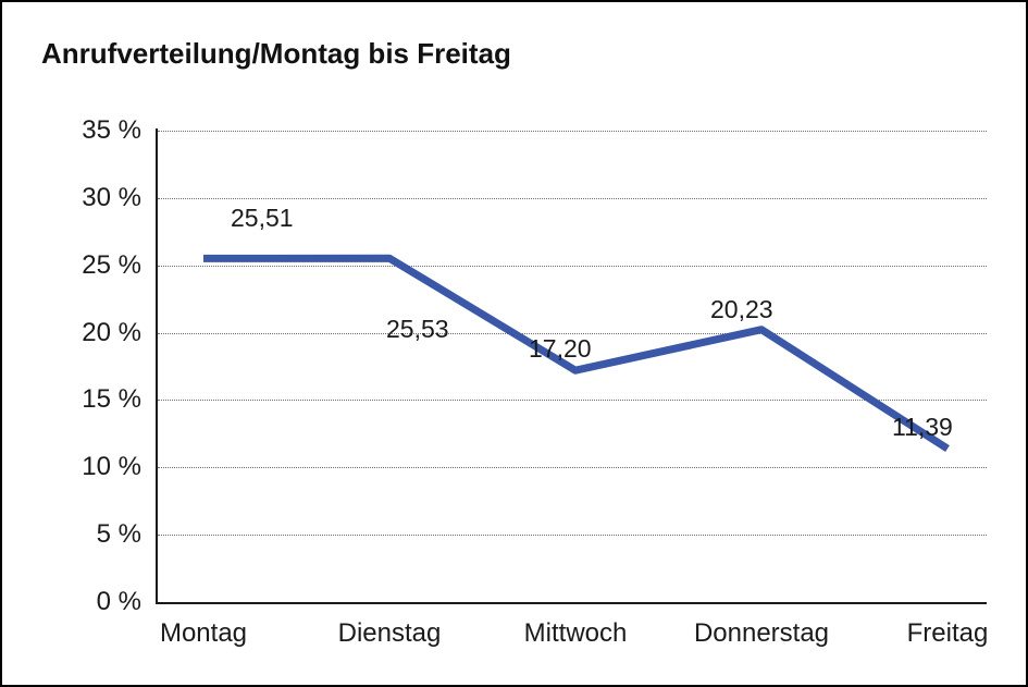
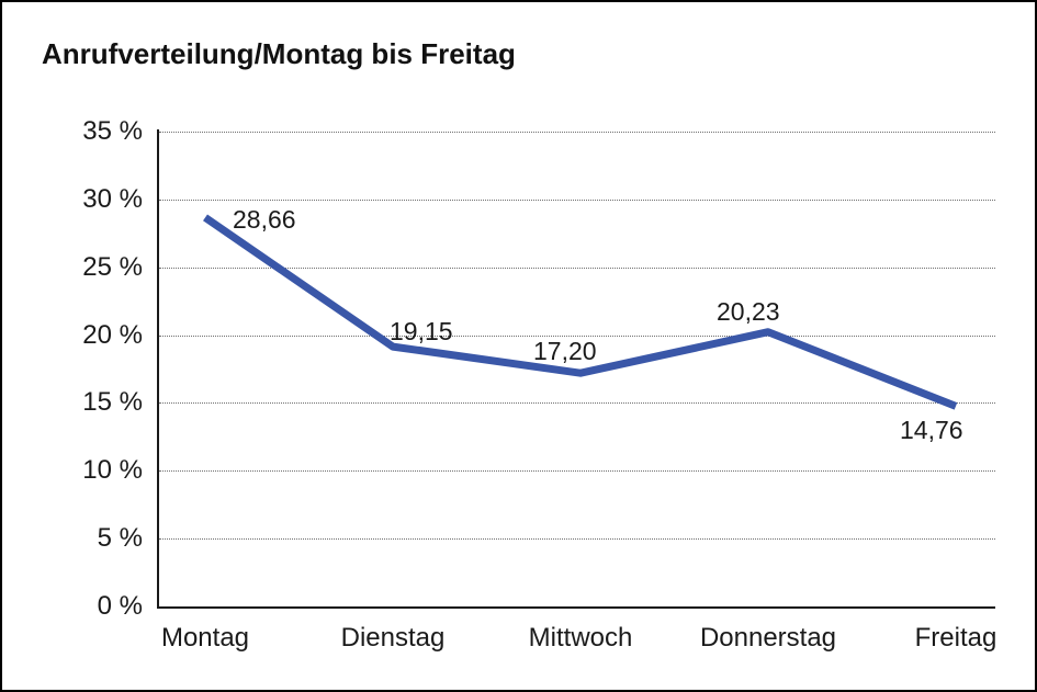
Montag: 25,51 -> 28,66
Dienstag: 25,53 -> 19,15
Freitag: 11,39 -> 14,76
